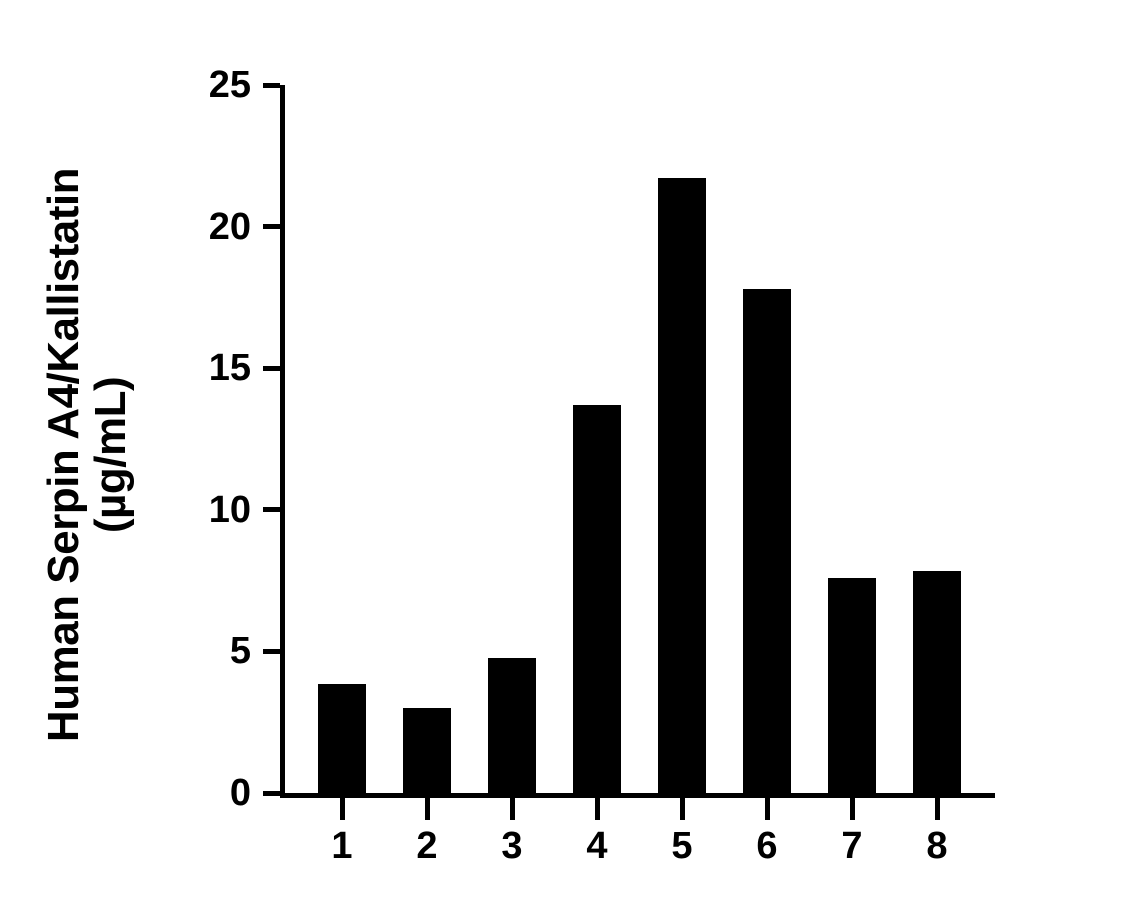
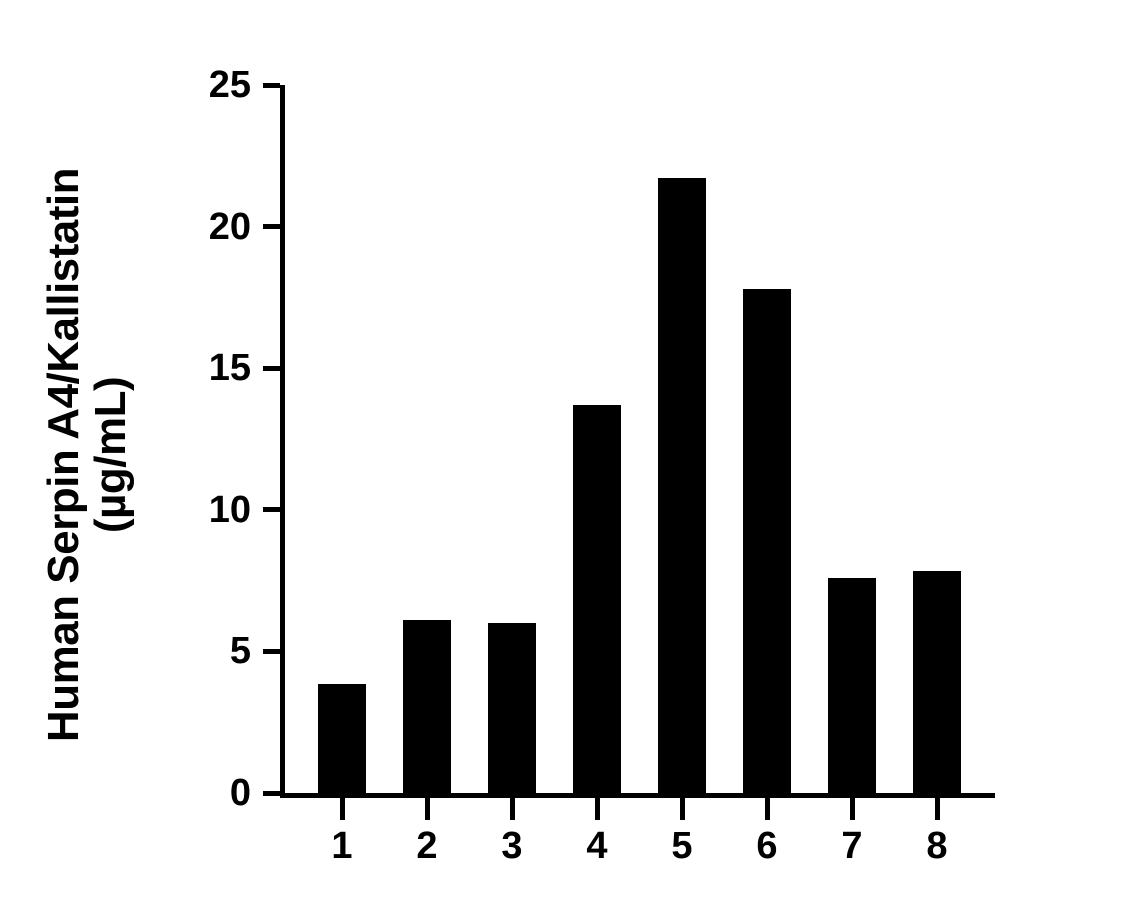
2: 3.0 -> 6.1
3: 4.8 -> 6.0
